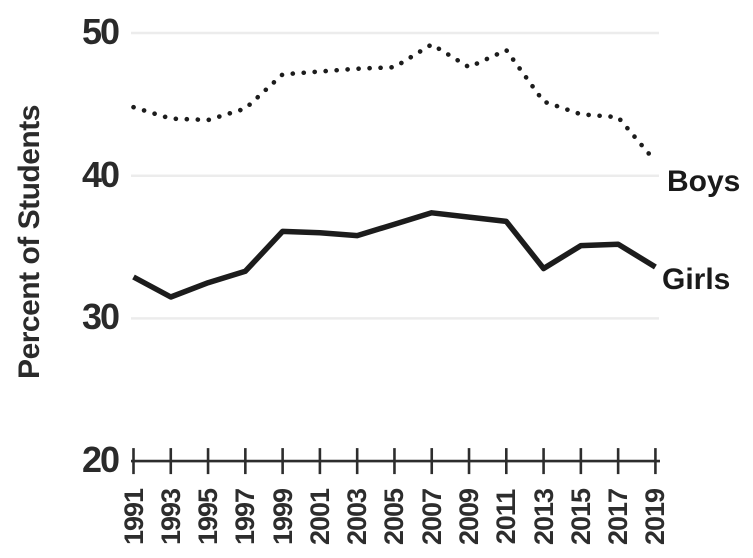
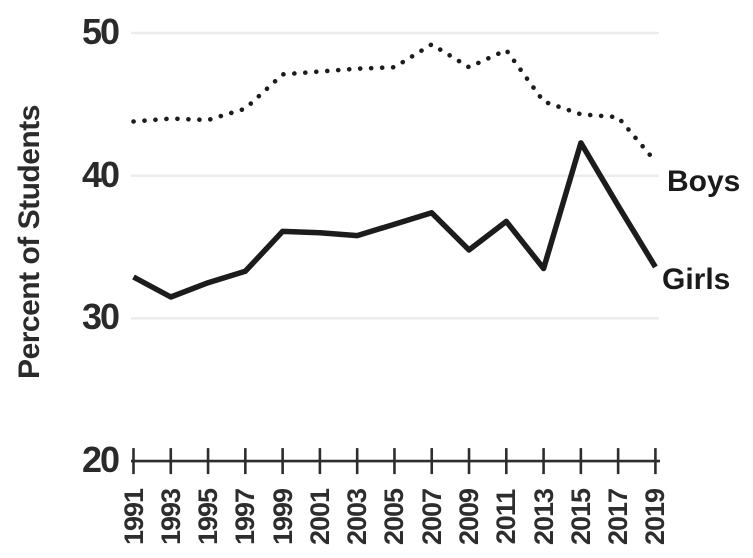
Boys/1991: 44.8 -> 43.8
Girls/2009: 37.1 -> 34.8
Girls/2015: 35.1 -> 42.3
Girls/2017: 35.2 -> 37.9
